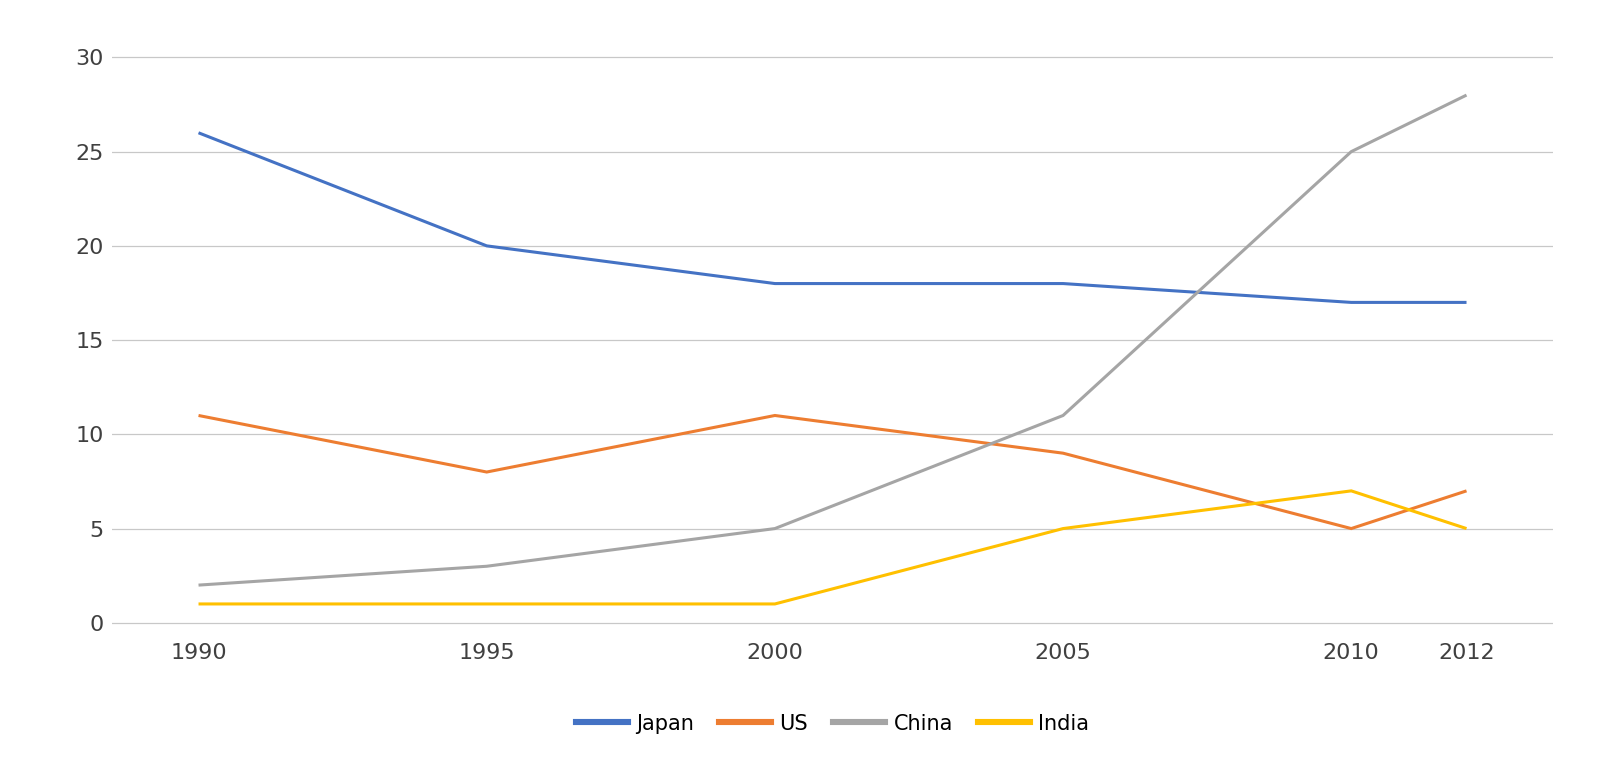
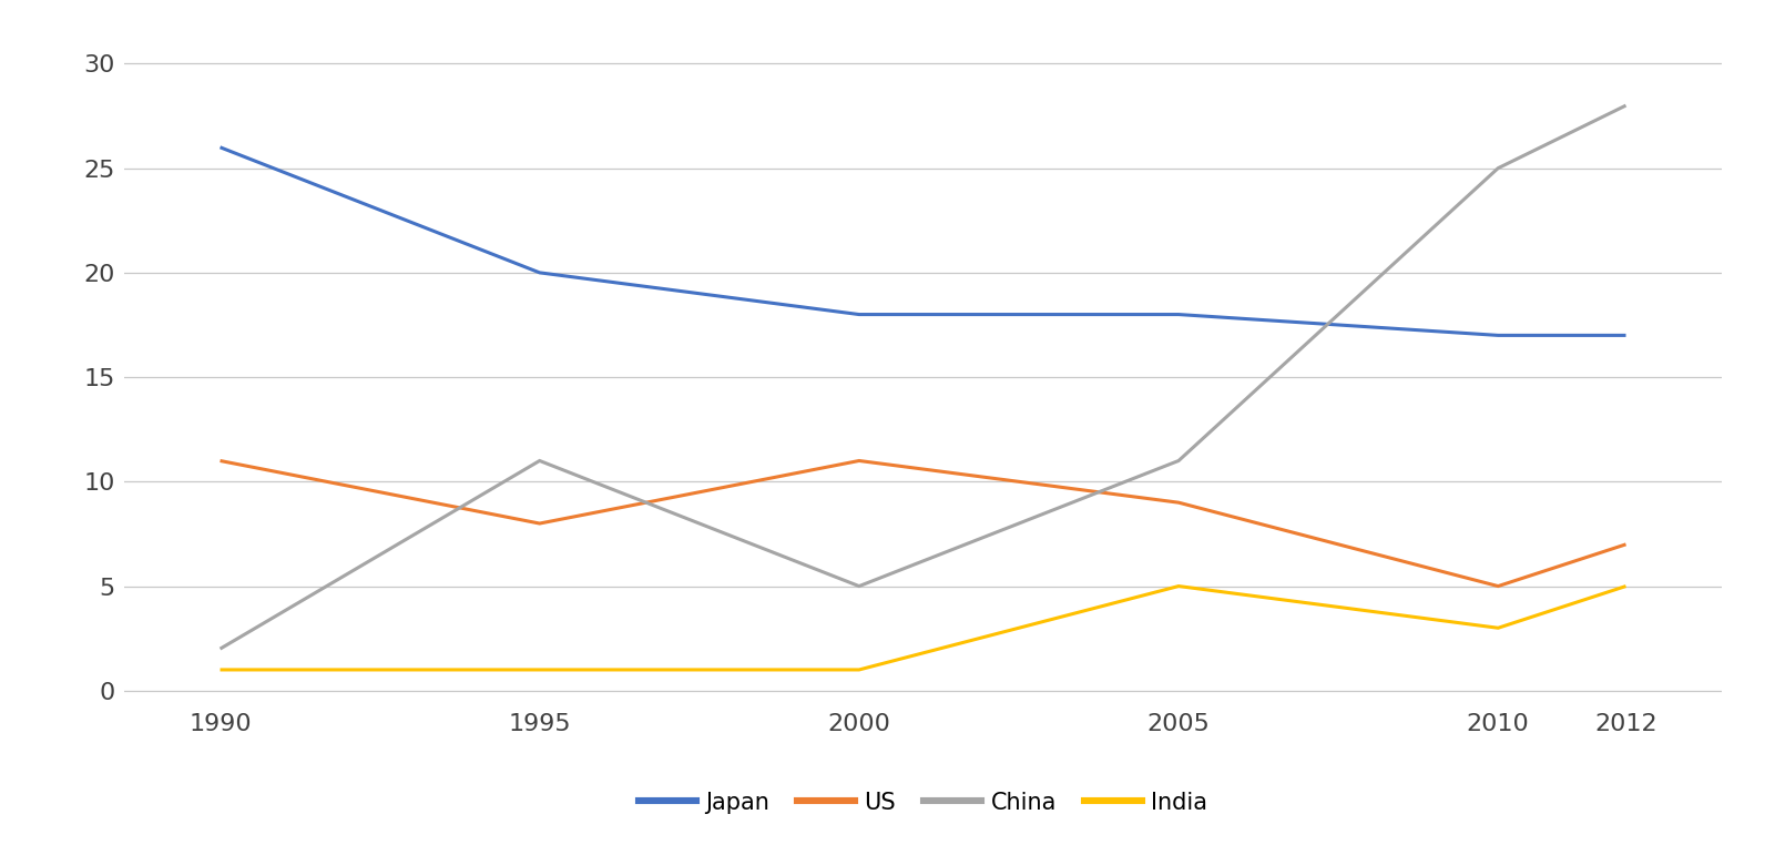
China/1995: 3 -> 11
India/2010: 7 -> 3
